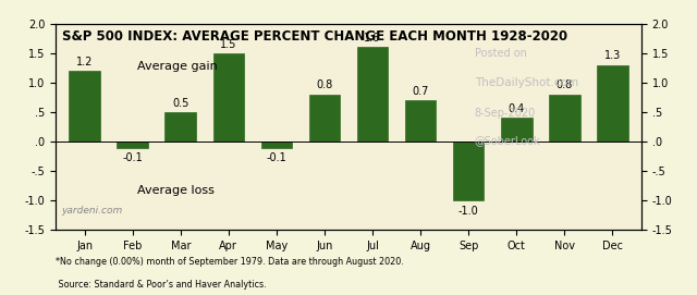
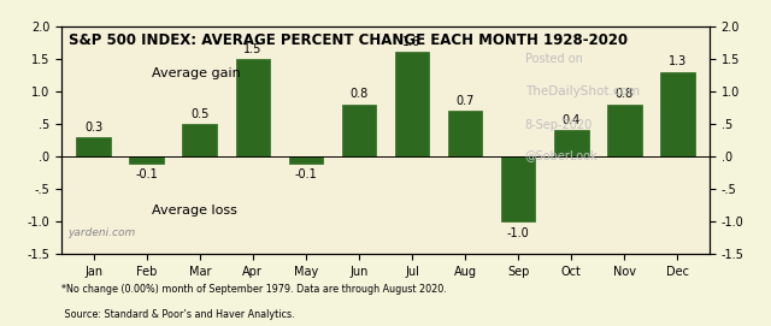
Jan: 1.2 -> 0.3
